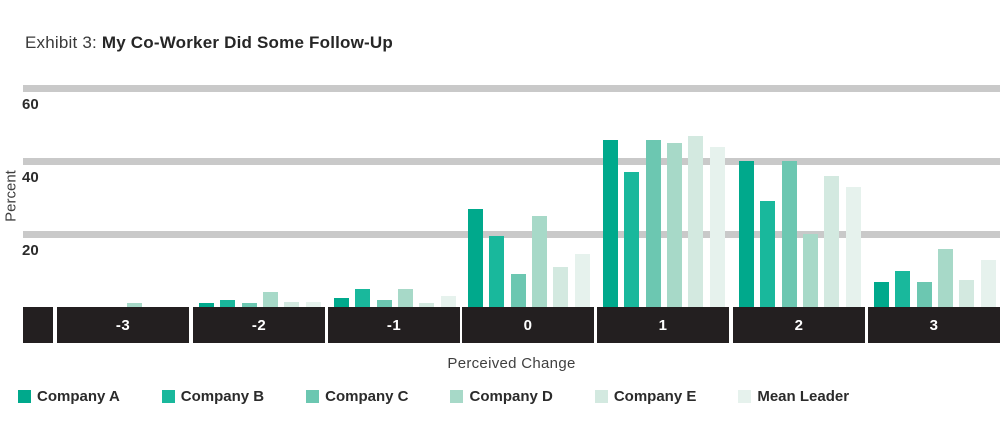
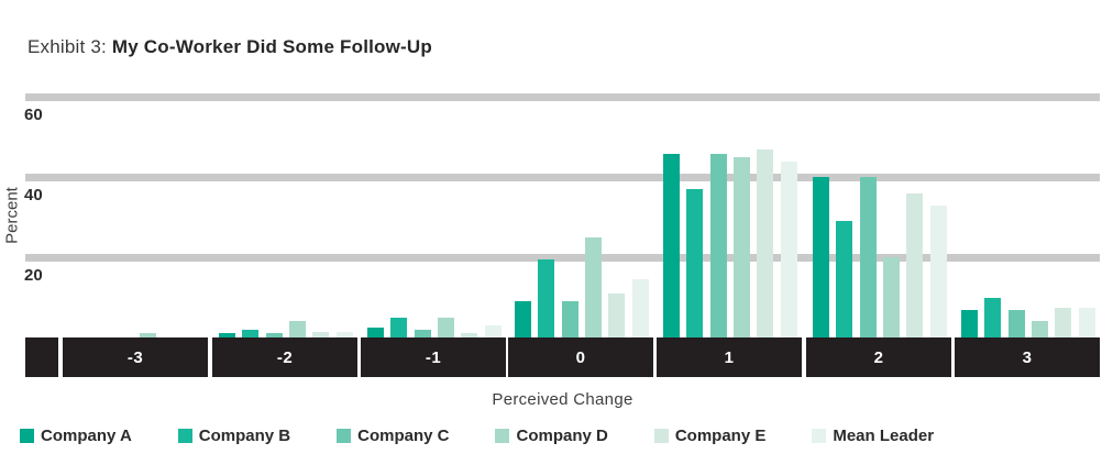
Company A/0: 27 -> 9
Company D/3: 16 -> 4
Mean Leader/3: 13 -> 8
